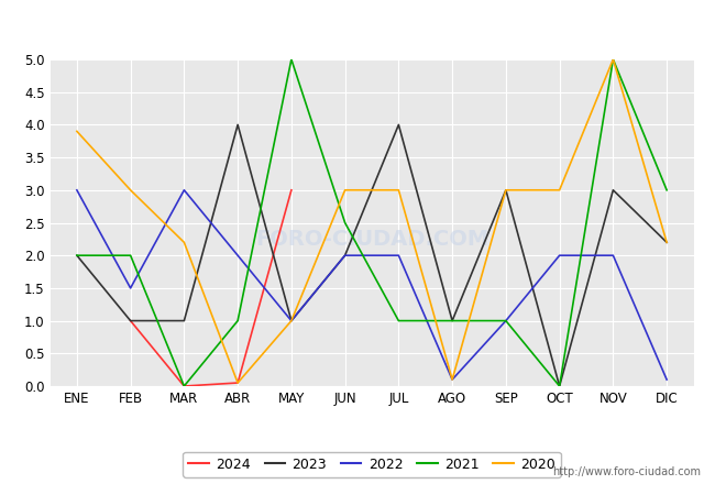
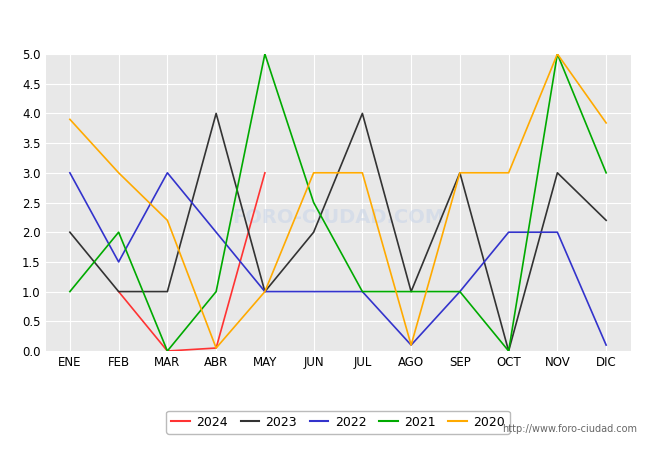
2021/ENE: 2.0 -> 1.0
2022/JUN: 2.0 -> 1.0
2022/JUL: 2.0 -> 1.0
2020/DIC: 2.20 -> 3.84
